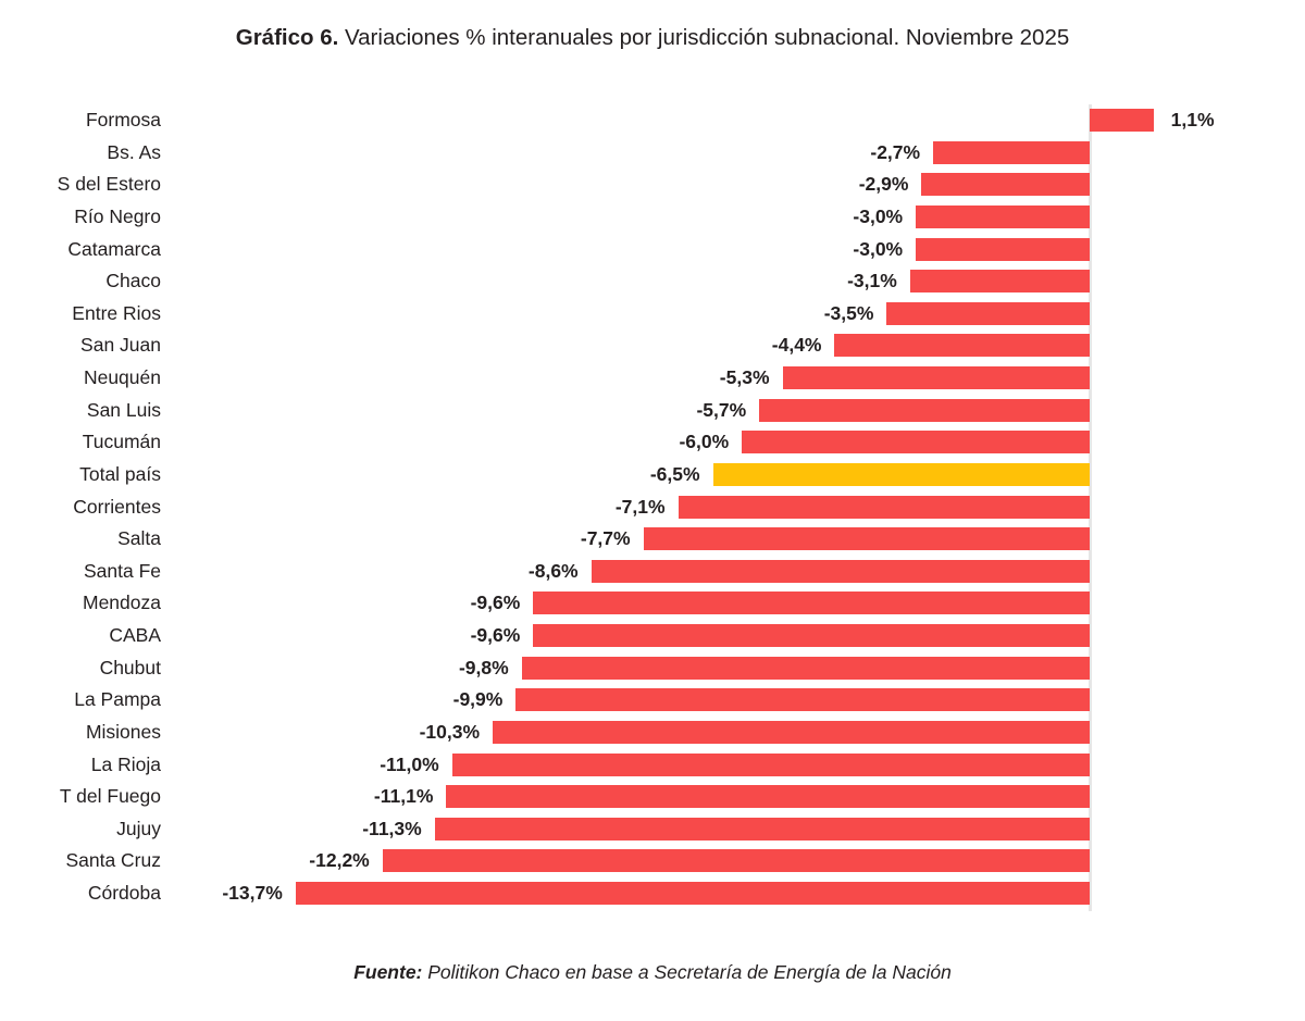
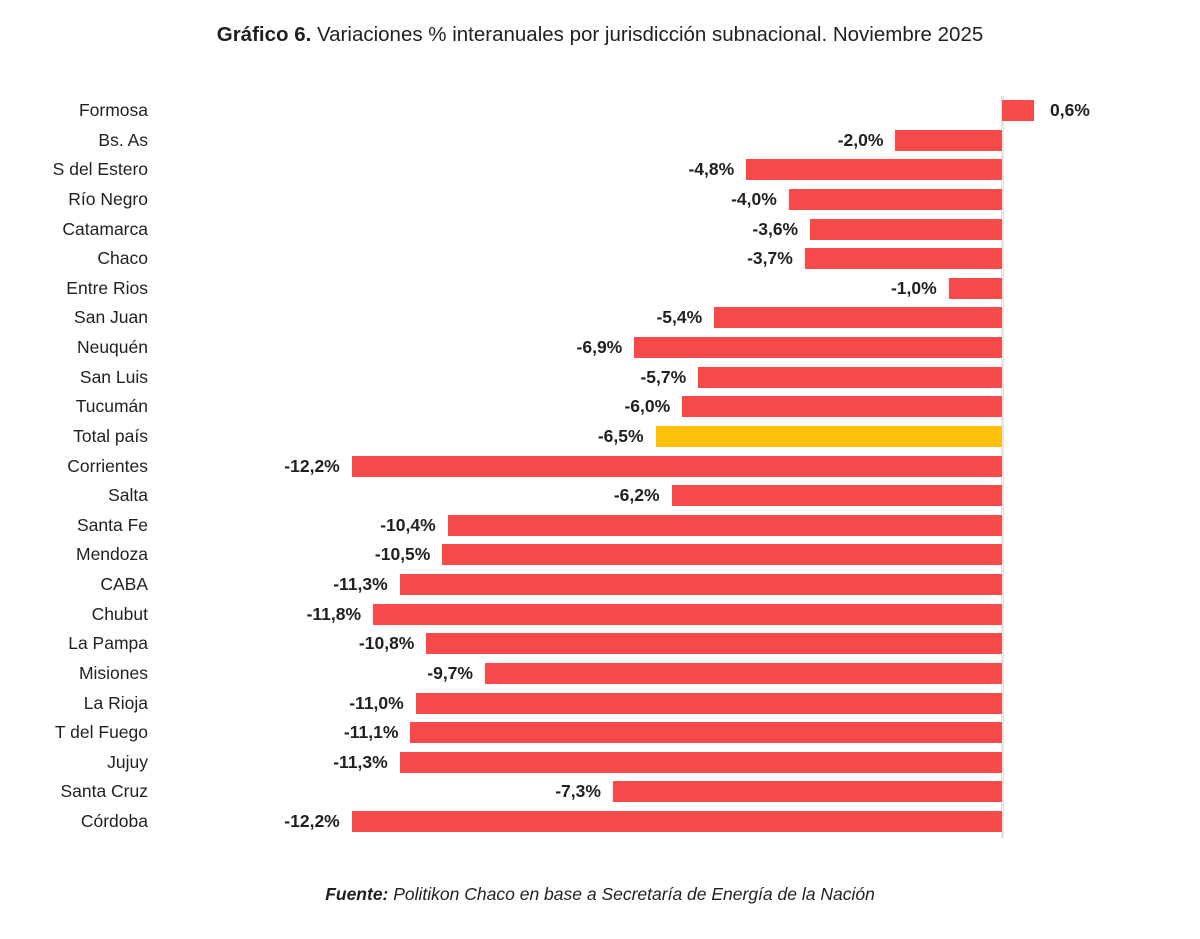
Formosa: 1,1% -> 0,6%
Bs. As: -2,7% -> -2,0%
S del Estero: -2,9% -> -4,8%
Río Negro: -3,0% -> -4,0%
Catamarca: -3,0% -> -3,6%
Chaco: -3,1% -> -3,7%
Entre Rios: -3,5% -> -1,0%
San Juan: -4,4% -> -5,4%
Neuquén: -5,3% -> -6,9%
Corrientes: -7,1% -> -12,2%
Salta: -7,7% -> -6,2%
Santa Fe: -8,6% -> -10,4%
Mendoza: -9,6% -> -10,5%
CABA: -9,6% -> -11,3%
Chubut: -9,8% -> -11,8%
La Pampa: -9,9% -> -10,8%
Misiones: -10,3% -> -9,7%
Santa Cruz: -12,2% -> -7,3%
Córdoba: -13,7% -> -12,2%
